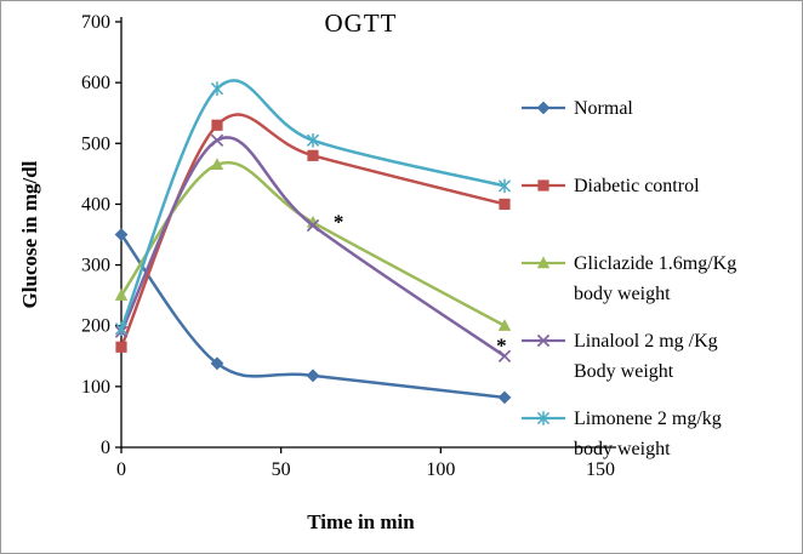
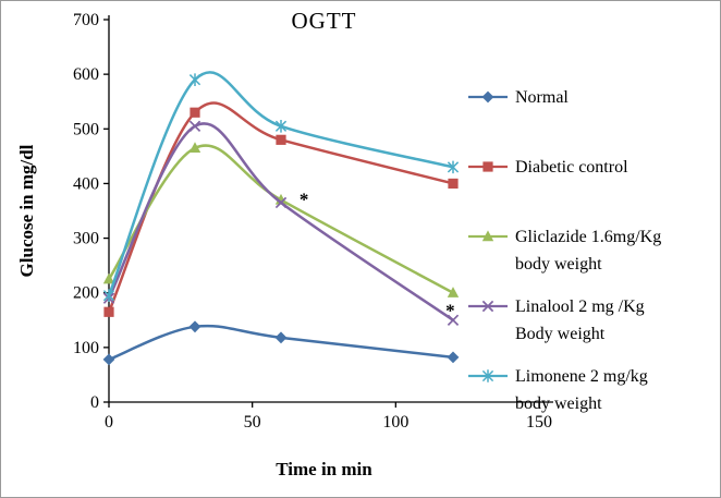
Normal/0: 350 -> 80
Gliclazide 1.6mg/Kg body weight/0: 250 -> 220
